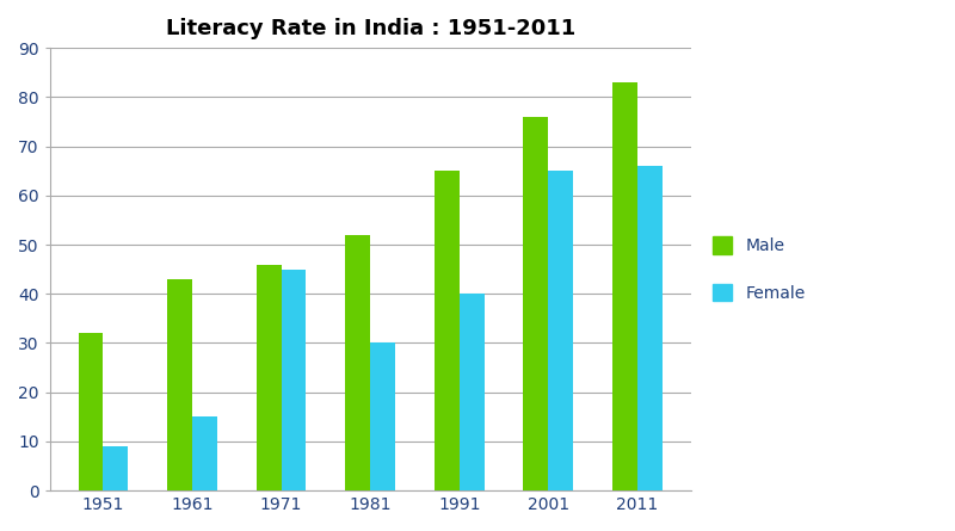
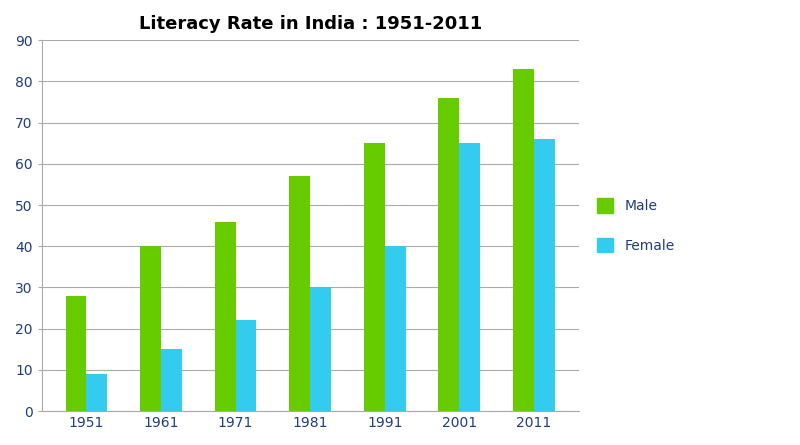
Male/1951: 32 -> 28
Male/1961: 43 -> 40
Female/1971: 45 -> 22
Male/1981: 52 -> 57
